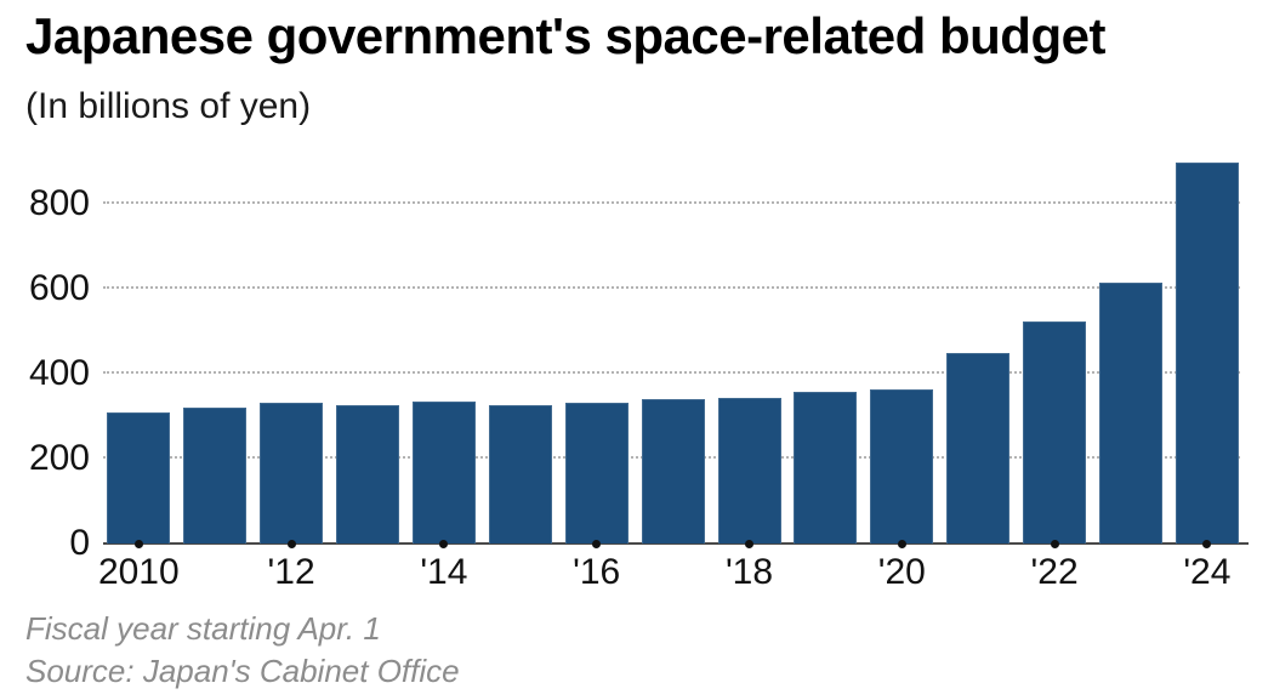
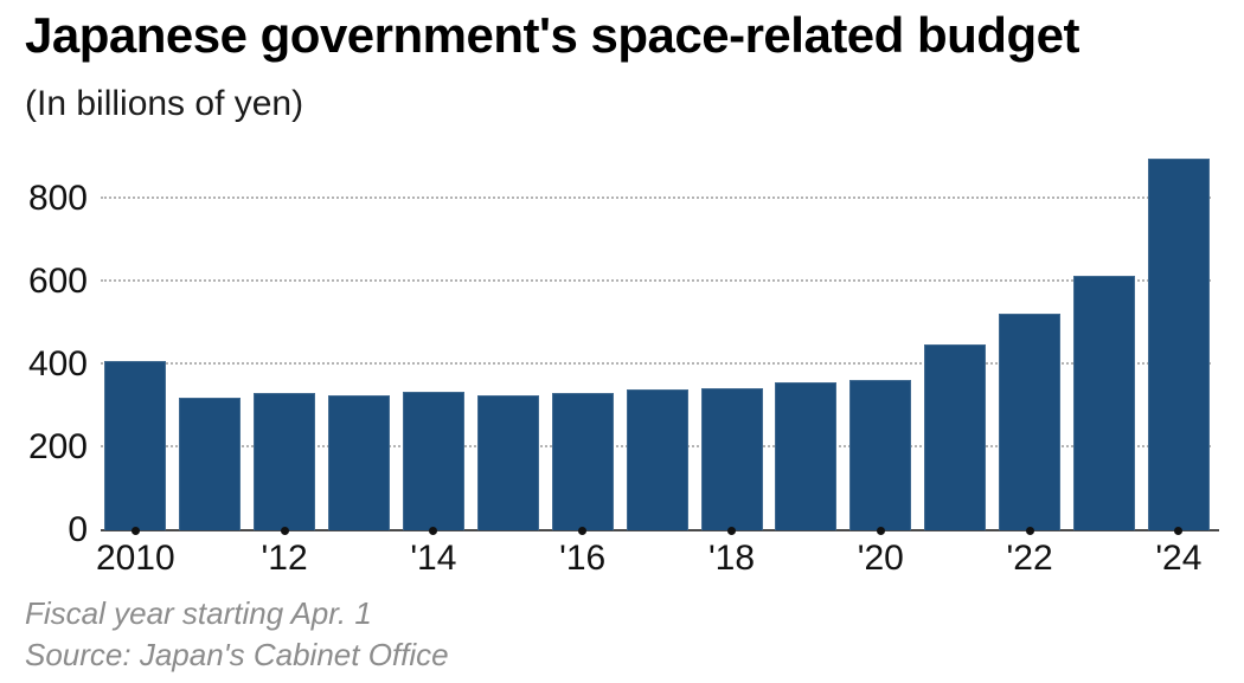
2010: 310 -> 410
